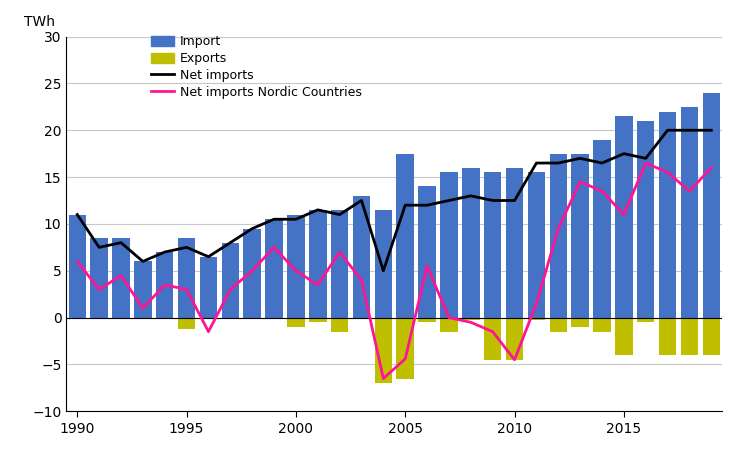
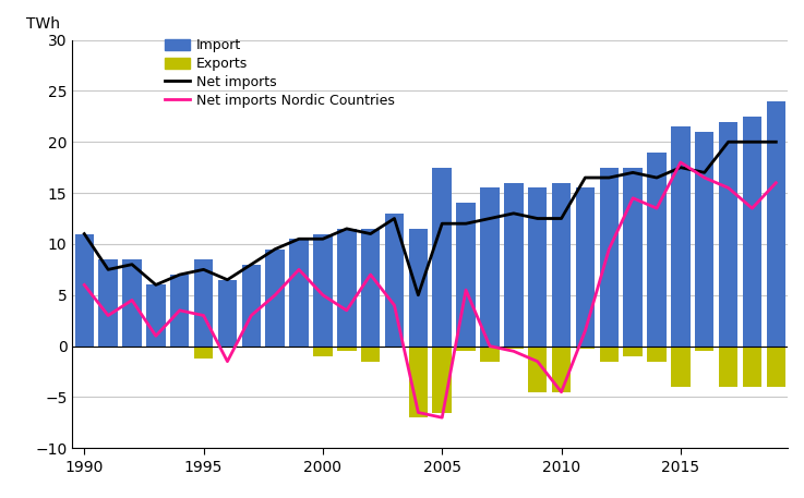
Net imports Nordic Countries/2005: -4.4 -> -7.0
Net imports Nordic Countries/2015: 11.0 -> 18.0
